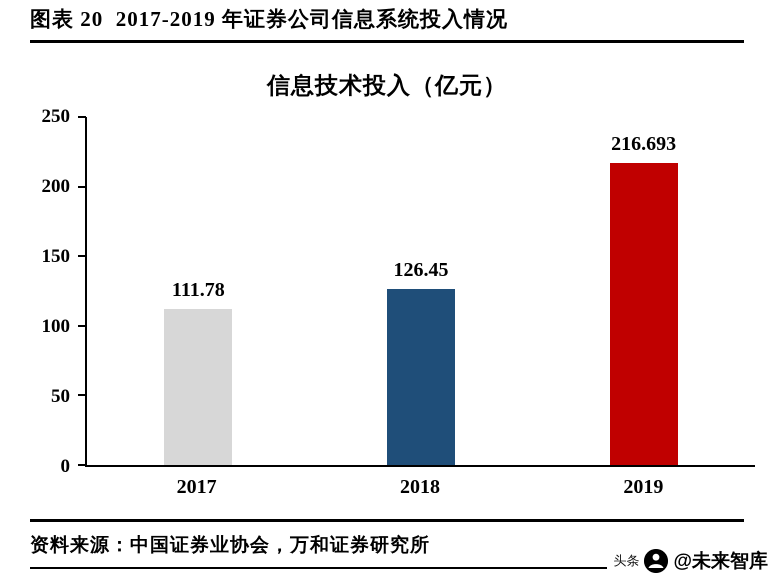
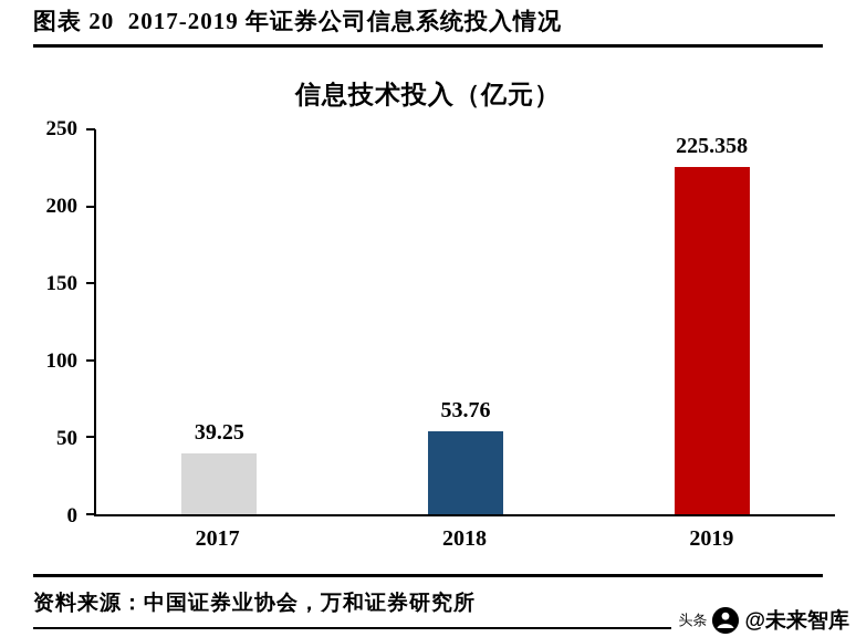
2017: 111.78 -> 39.25
2018: 126.45 -> 53.76
2019: 216.693 -> 225.358
